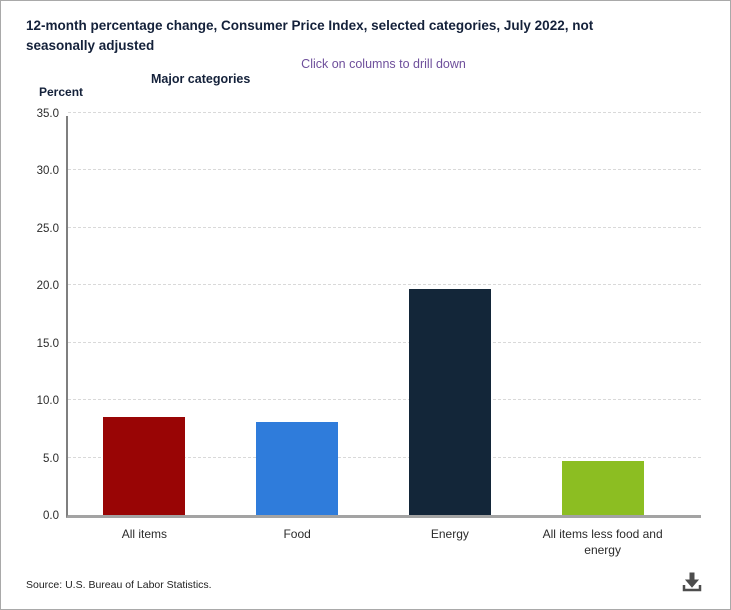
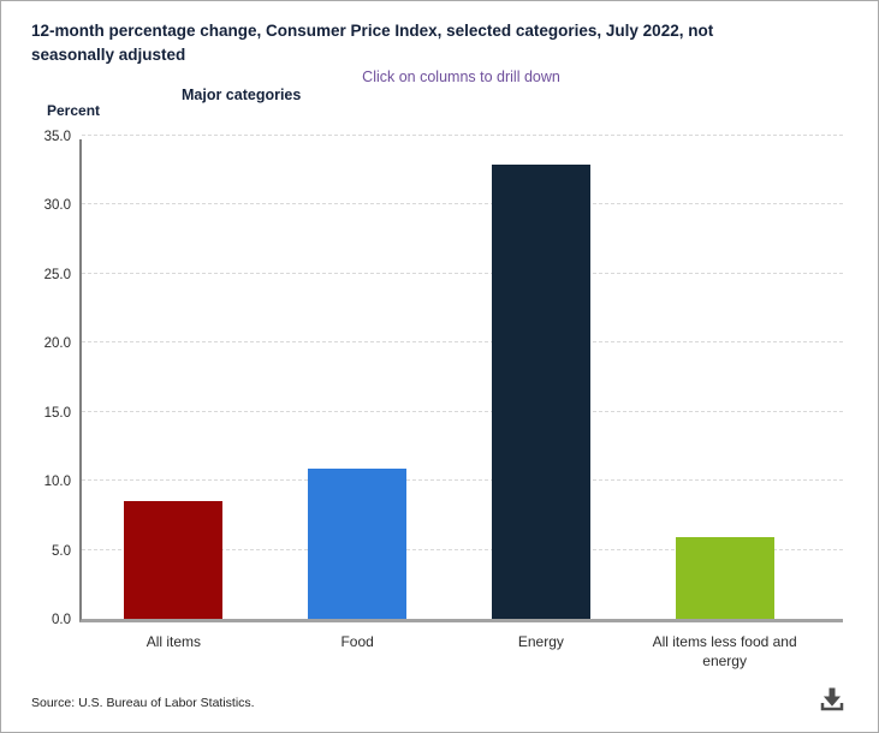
Food: 8.1 -> 10.9
Energy: 19.7 -> 32.9
All items less food and energy: 4.7 -> 5.9
